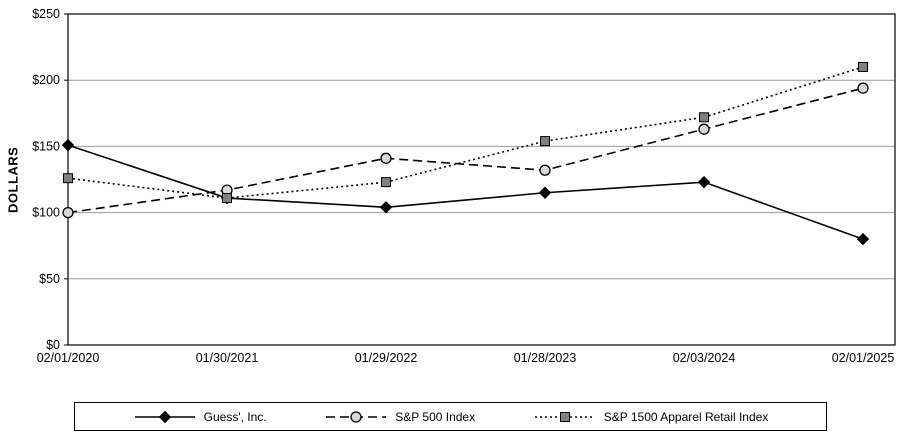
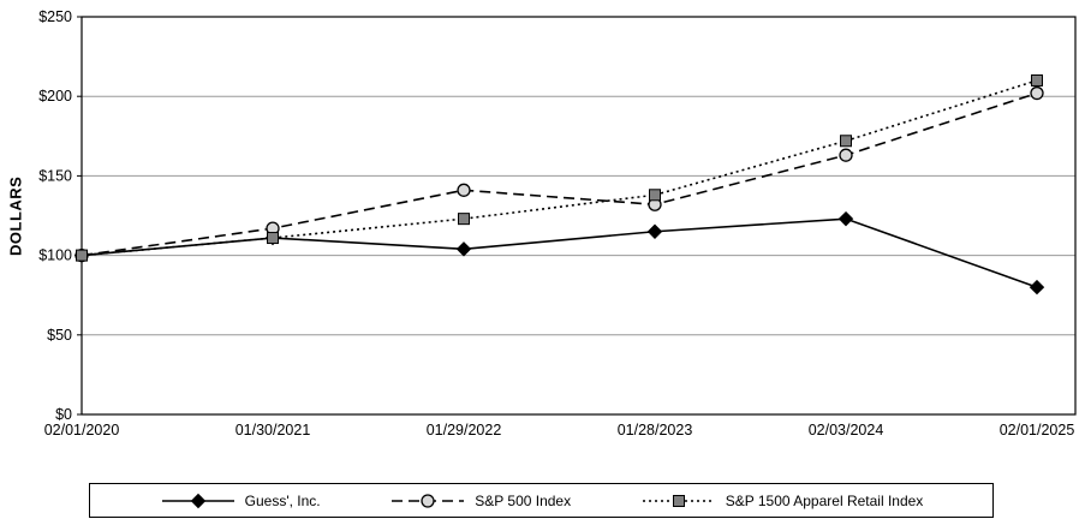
Guess', Inc./02/01/2020: $151 -> $100
S&P 1500 Apparel Retail Index/02/01/2020: $126 -> $100
S&P 1500 Apparel Retail Index/01/28/2023: $154 -> $138
S&P 500 Index/02/01/2025: $194 -> $202
